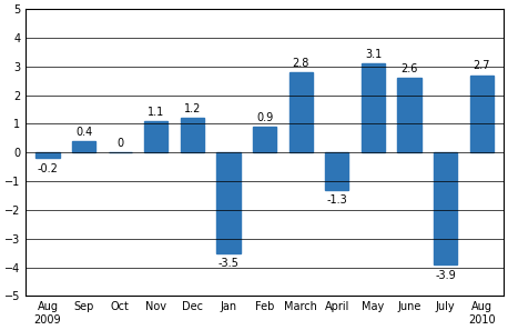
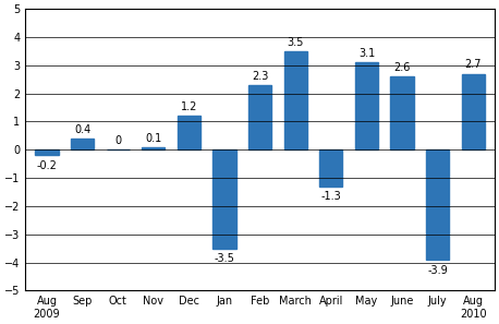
Nov: 1.1 -> 0.1
Feb: 0.9 -> 2.3
March: 2.8 -> 3.5
